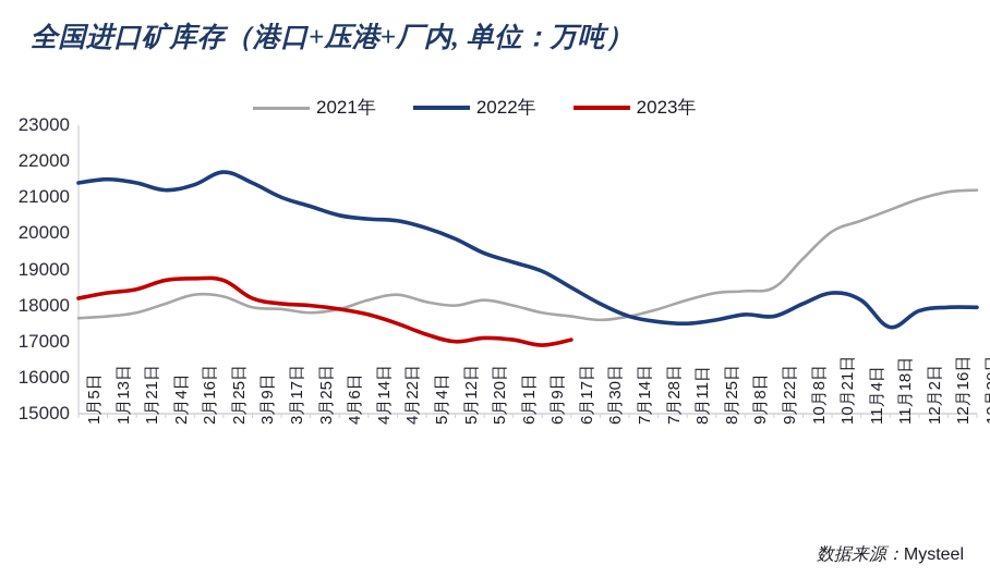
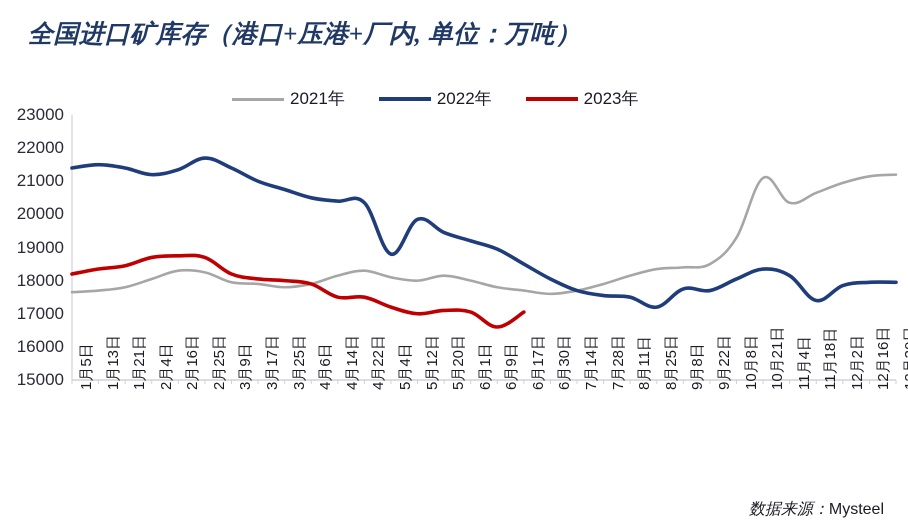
2023年/4月14日: 17800 -> 17500
2022年/5月4日: 20200 -> 18800
2023年/6月9日: 16900 -> 16600
2022年/8月25日: 17600 -> 17200
2021年/10月21日: 20000 -> 21100
